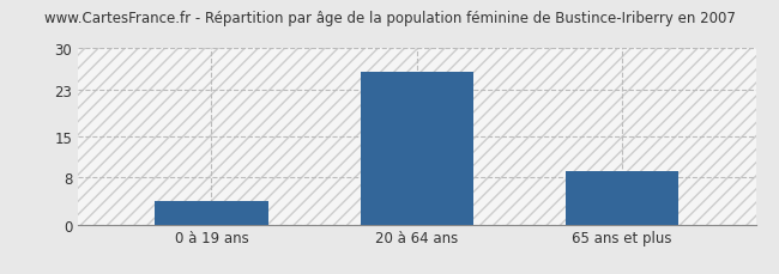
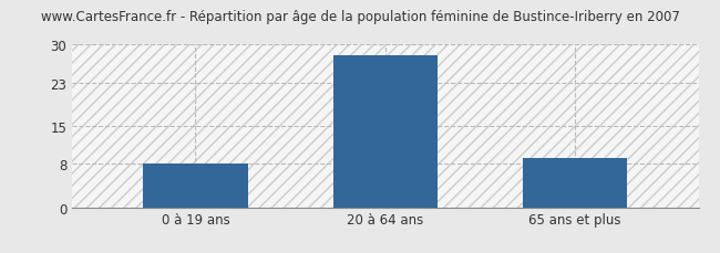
0 à 19 ans: 4 -> 8
20 à 64 ans: 26 -> 28
